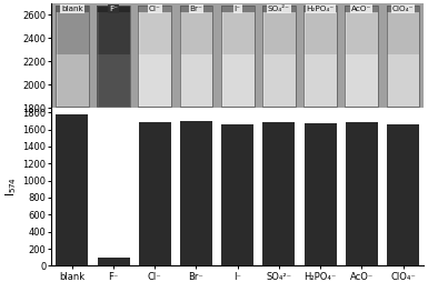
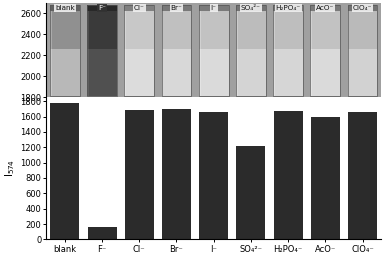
F⁻: 90 -> 160
SO₄²⁻: 1690 -> 1220
AcO⁻: 1690 -> 1600
